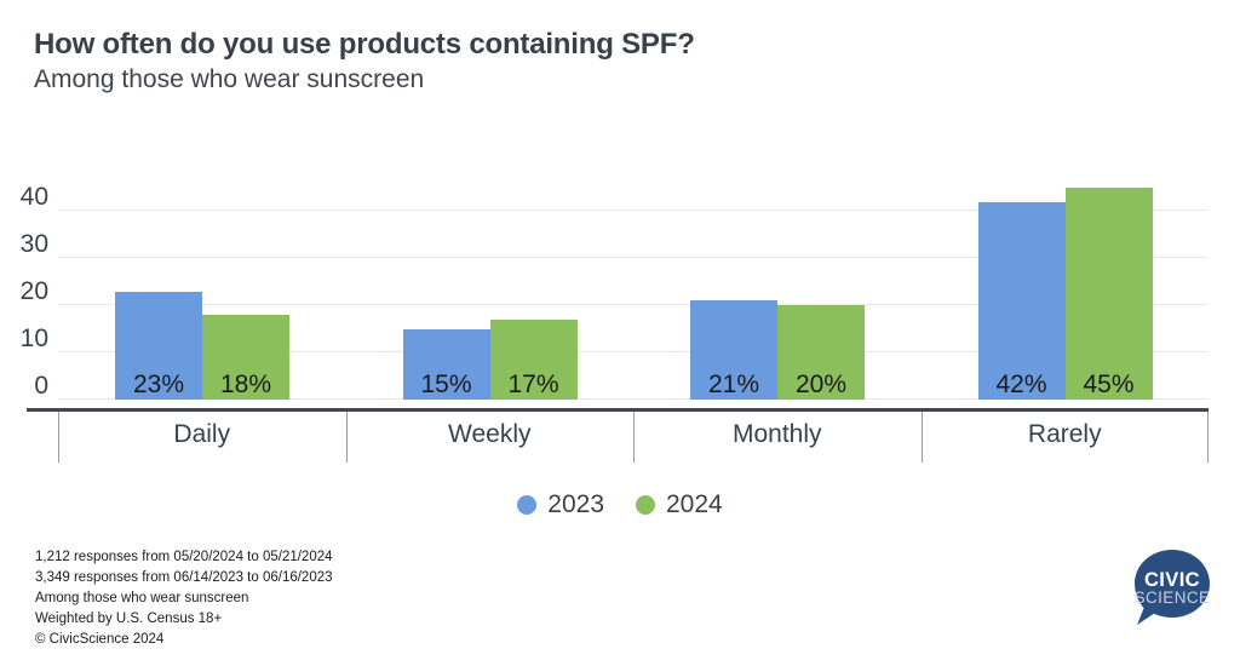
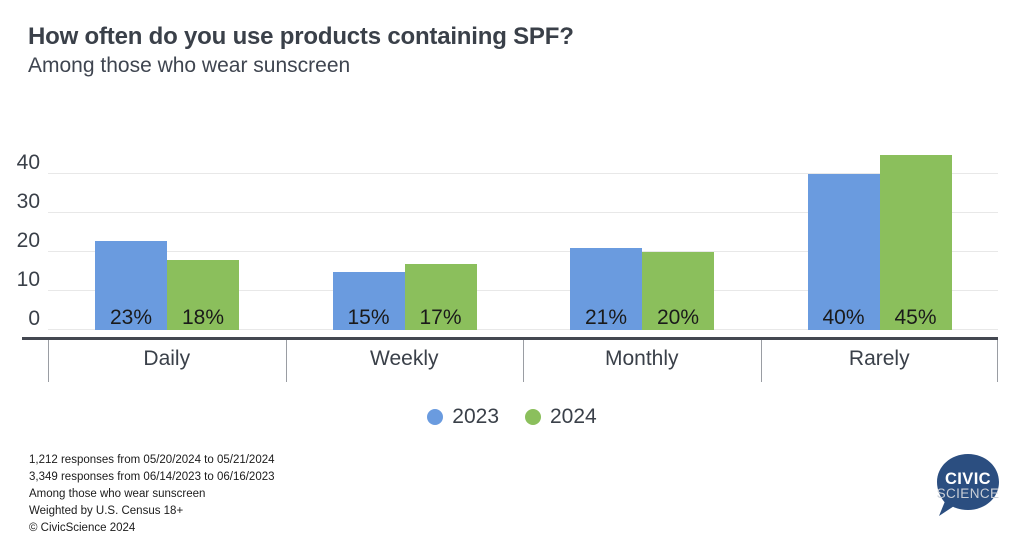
2023/Rarely: 42% -> 40%
